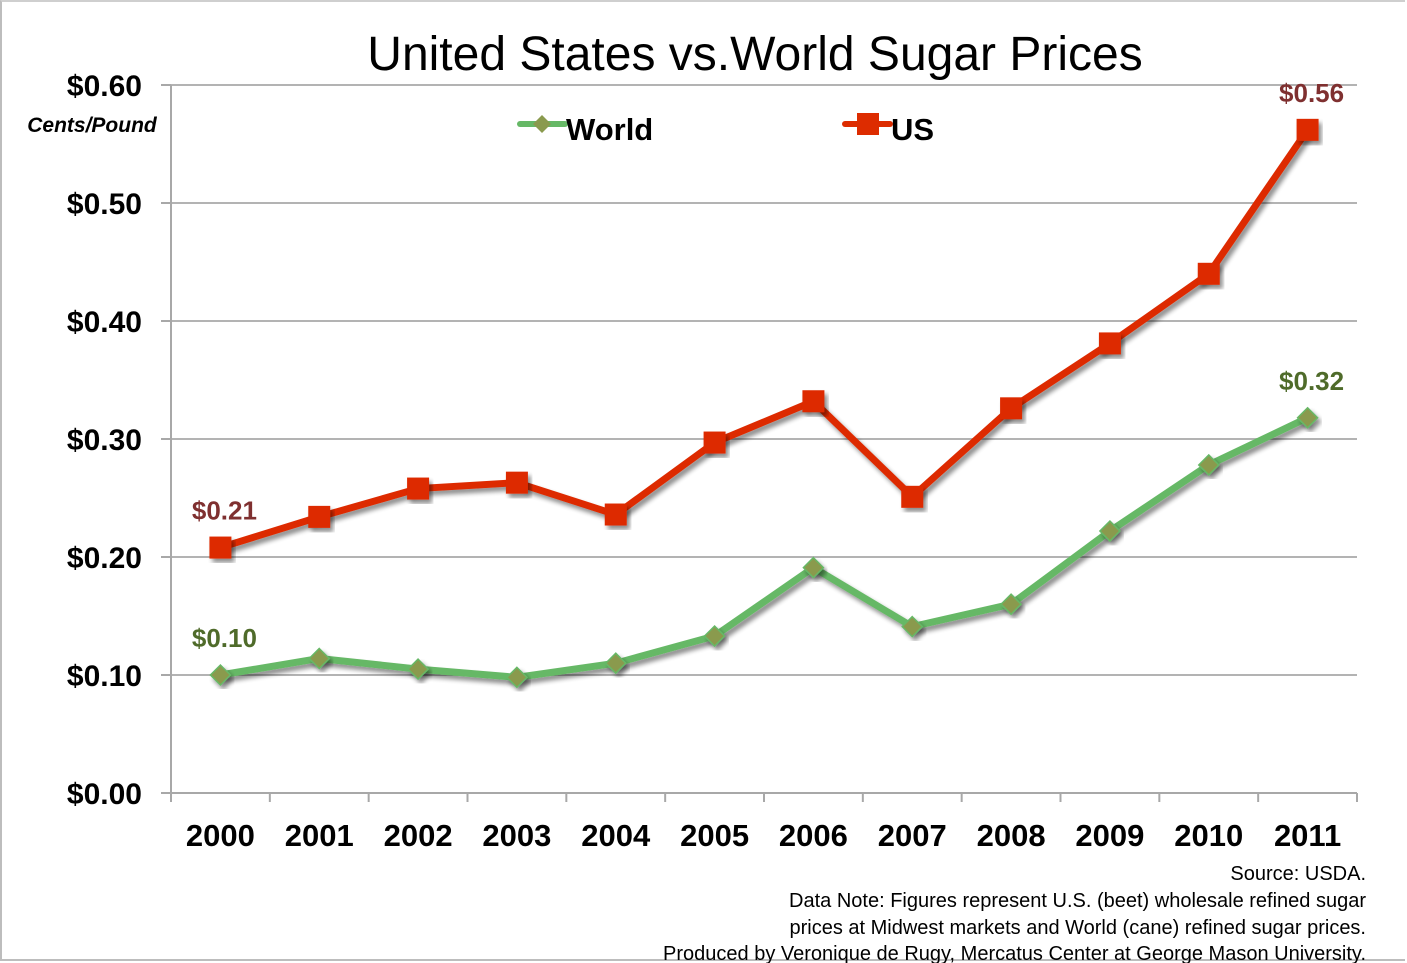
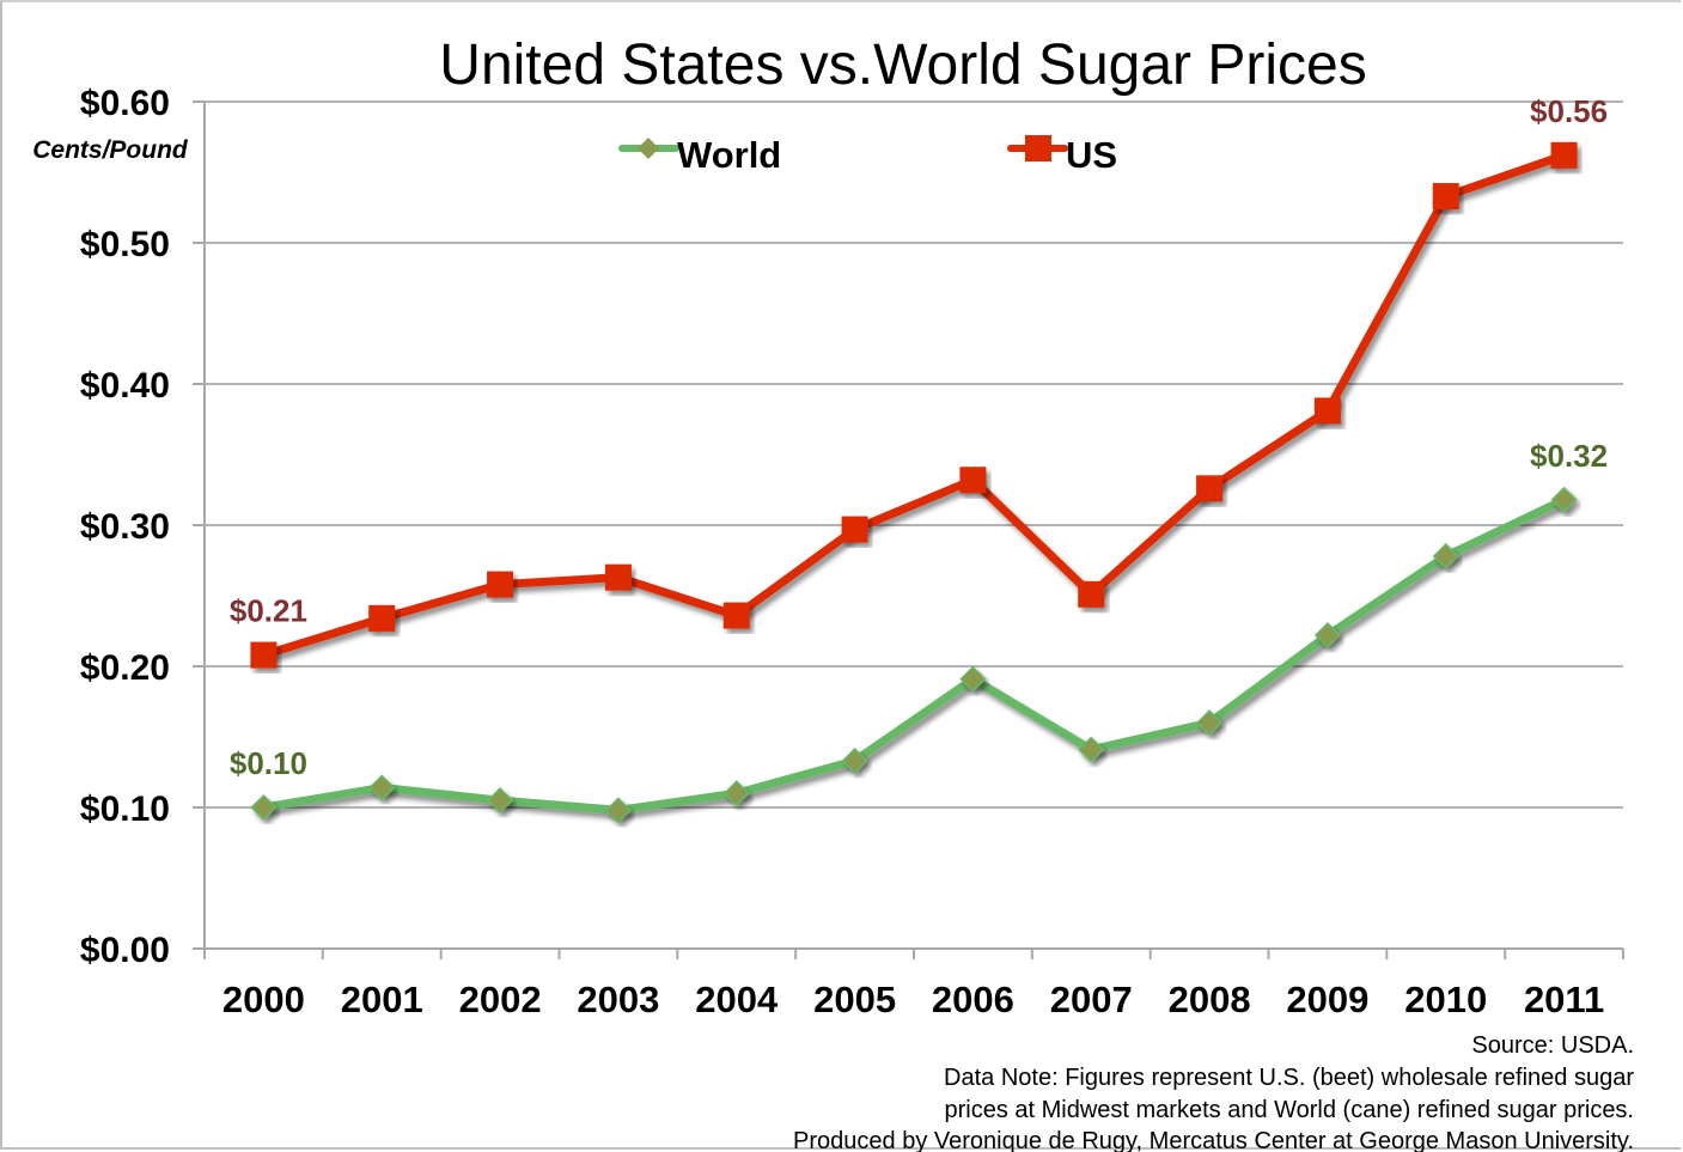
US/2010: $0.440 -> $0.533
